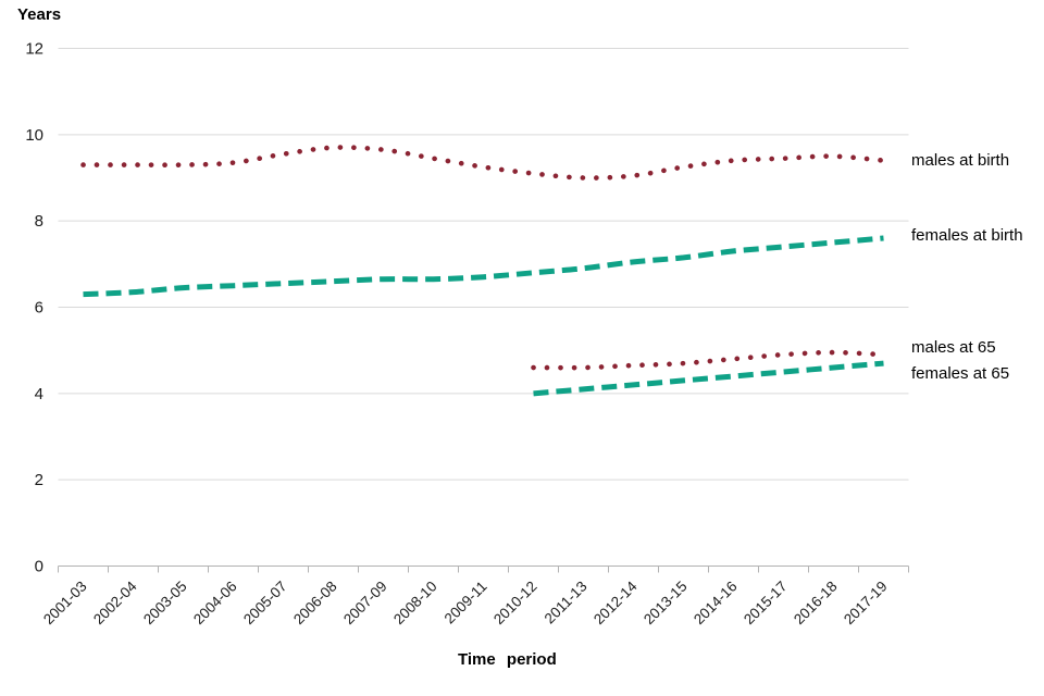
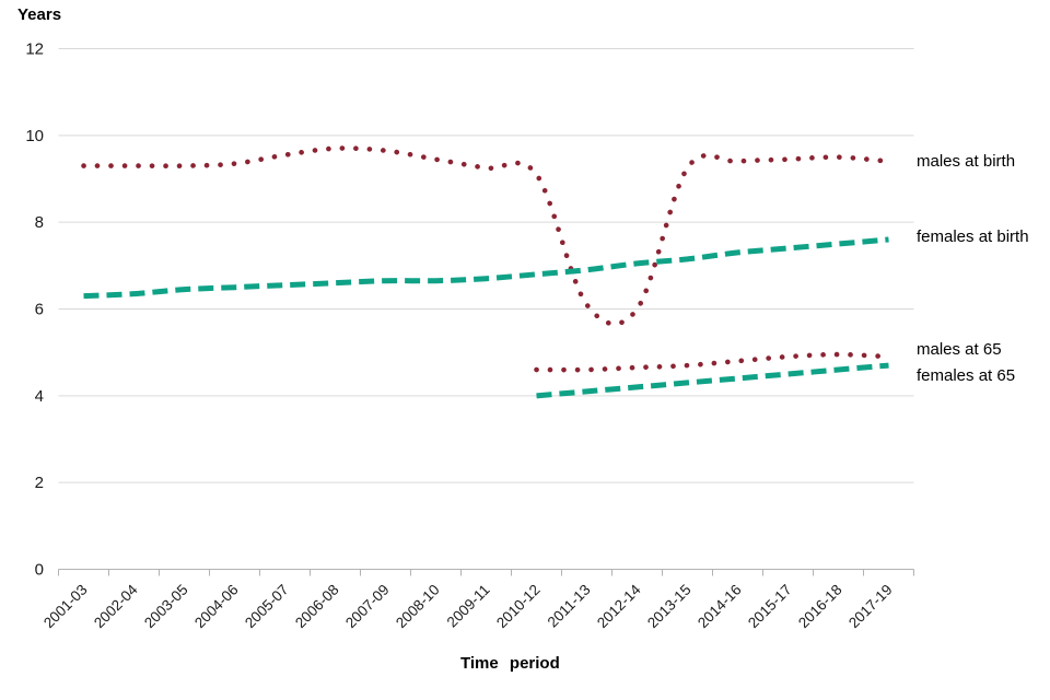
males at birth/2011-13: 9.0 -> 6.1
males at birth/2012-14: 9.1 -> 6.0
